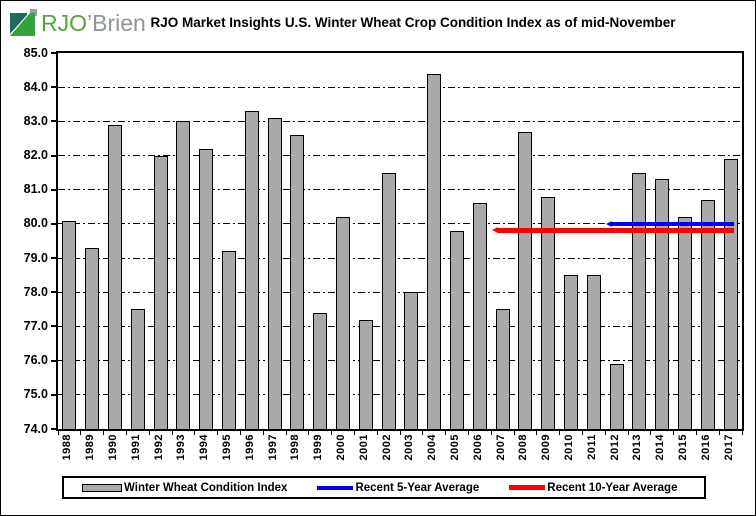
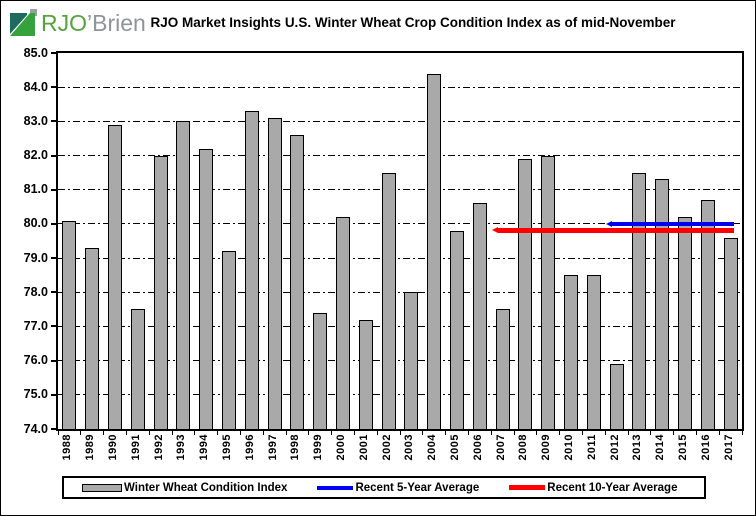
2008: 82.7 -> 81.9
2009: 80.8 -> 82.0
2017: 81.9 -> 79.6
